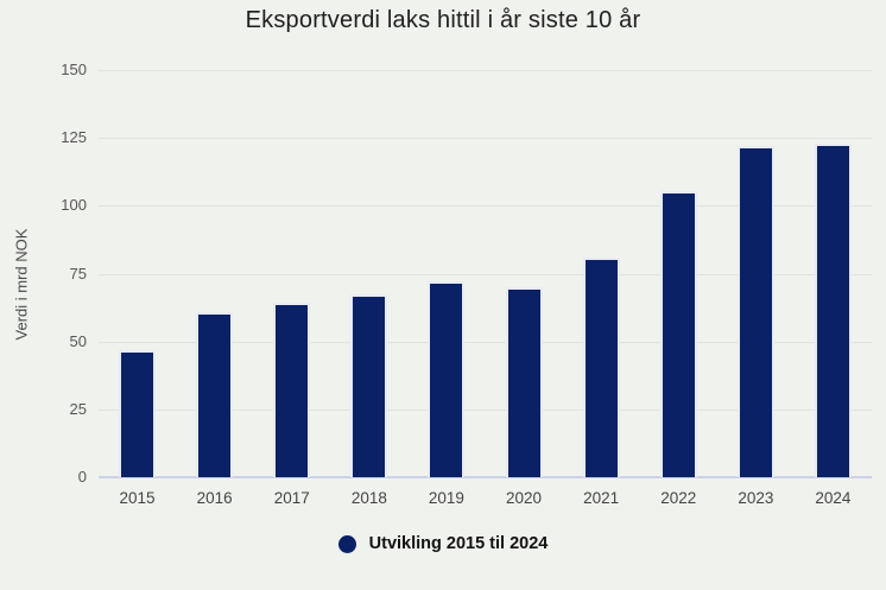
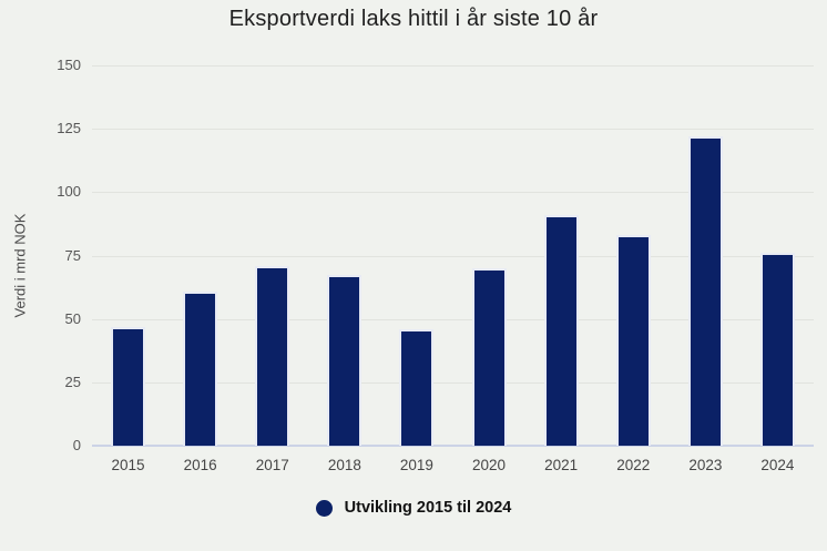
2017: 64 -> 71
2019: 72 -> 46
2021: 81 -> 91
2022: 106 -> 83
2024: 123 -> 76
